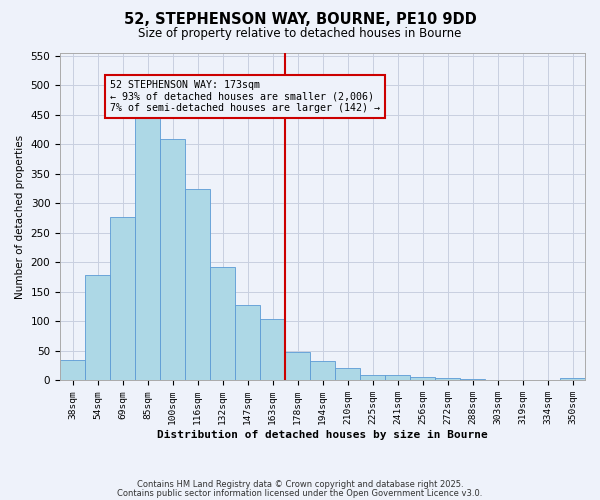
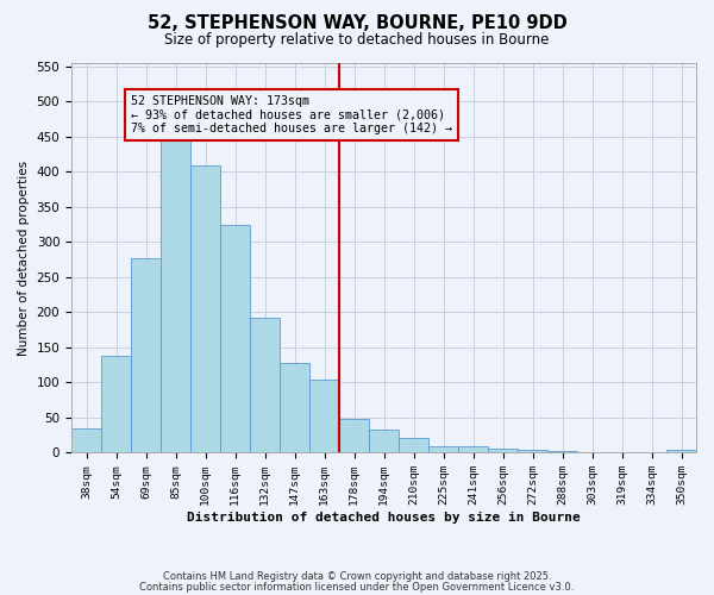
54sqm: 178 -> 137
